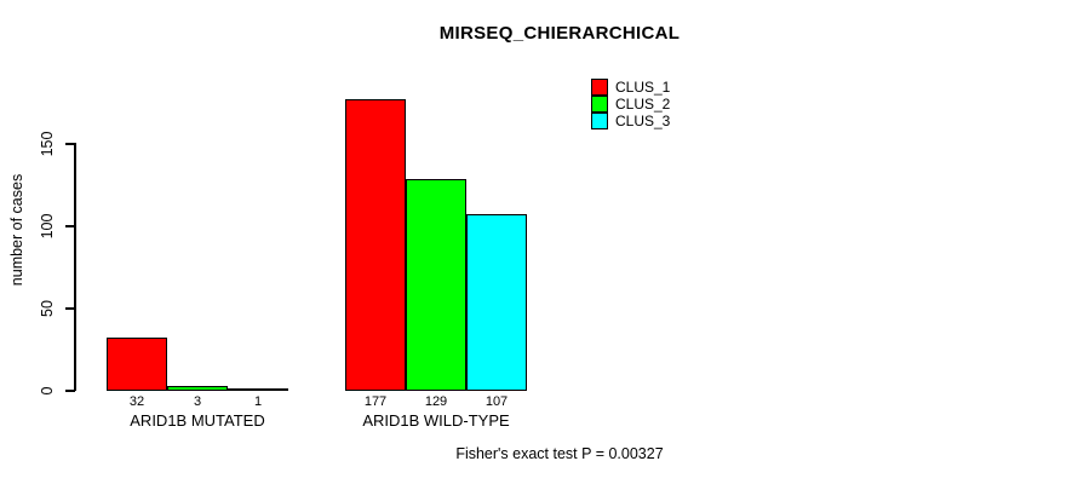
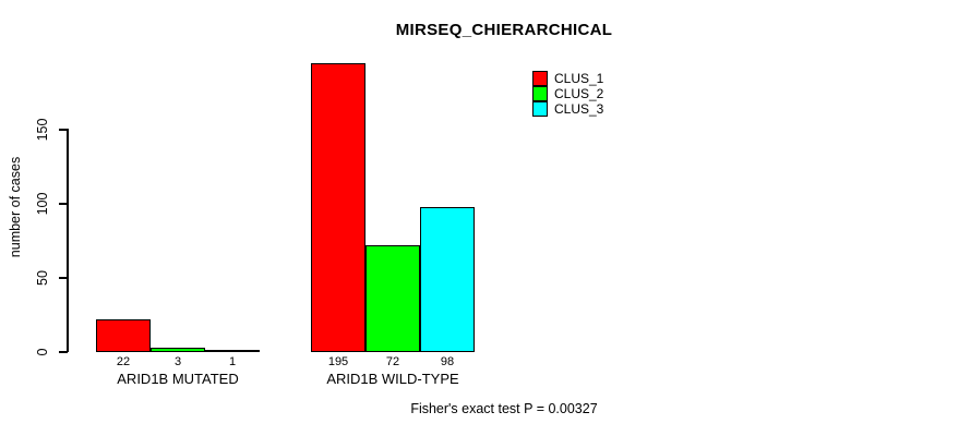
CLUS_1/ARID1B MUTATED: 32 -> 22
CLUS_1/ARID1B WILD-TYPE: 177 -> 195
CLUS_2/ARID1B WILD-TYPE: 129 -> 72
CLUS_3/ARID1B WILD-TYPE: 107 -> 98
